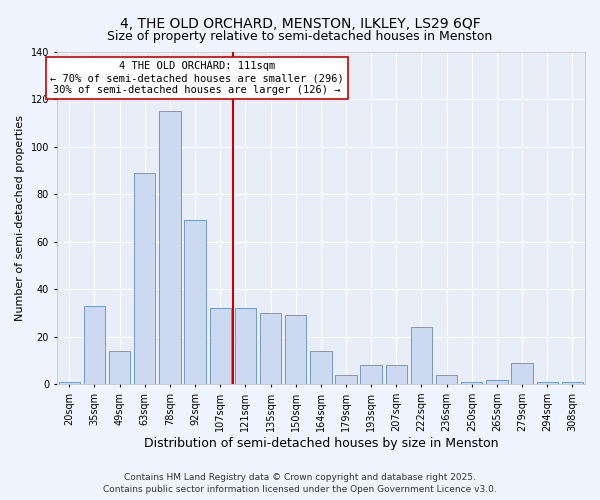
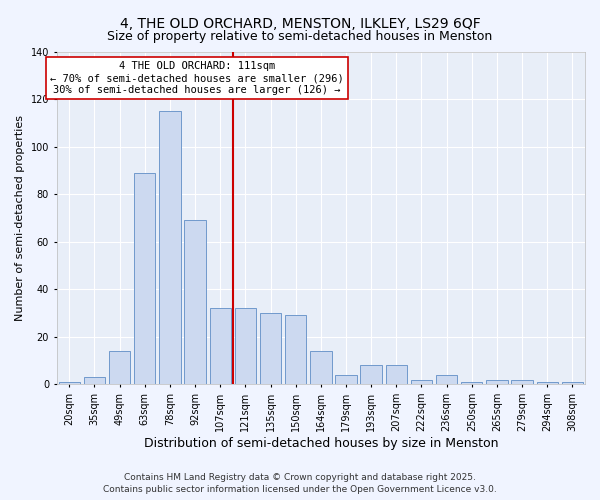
35sqm: 33 -> 3
222sqm: 24 -> 2
279sqm: 9 -> 2
